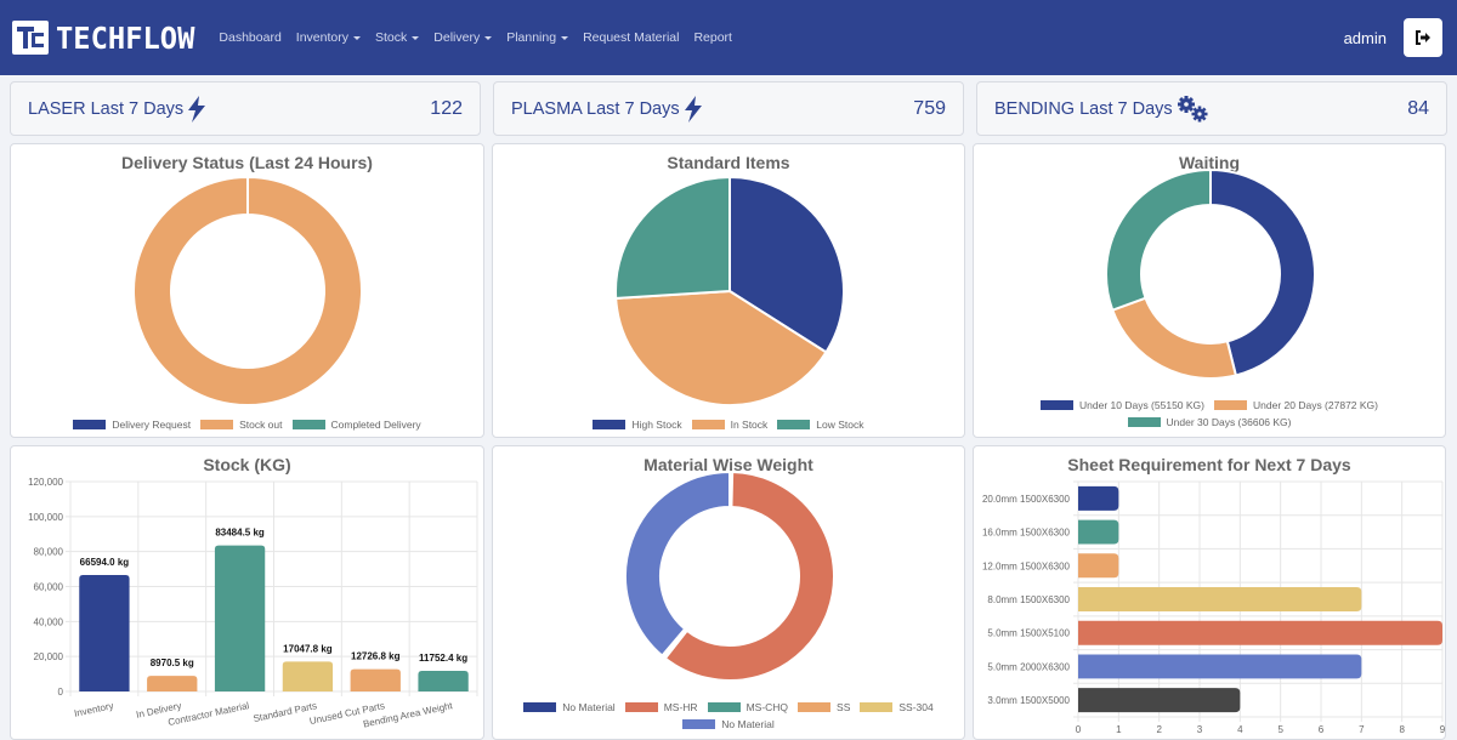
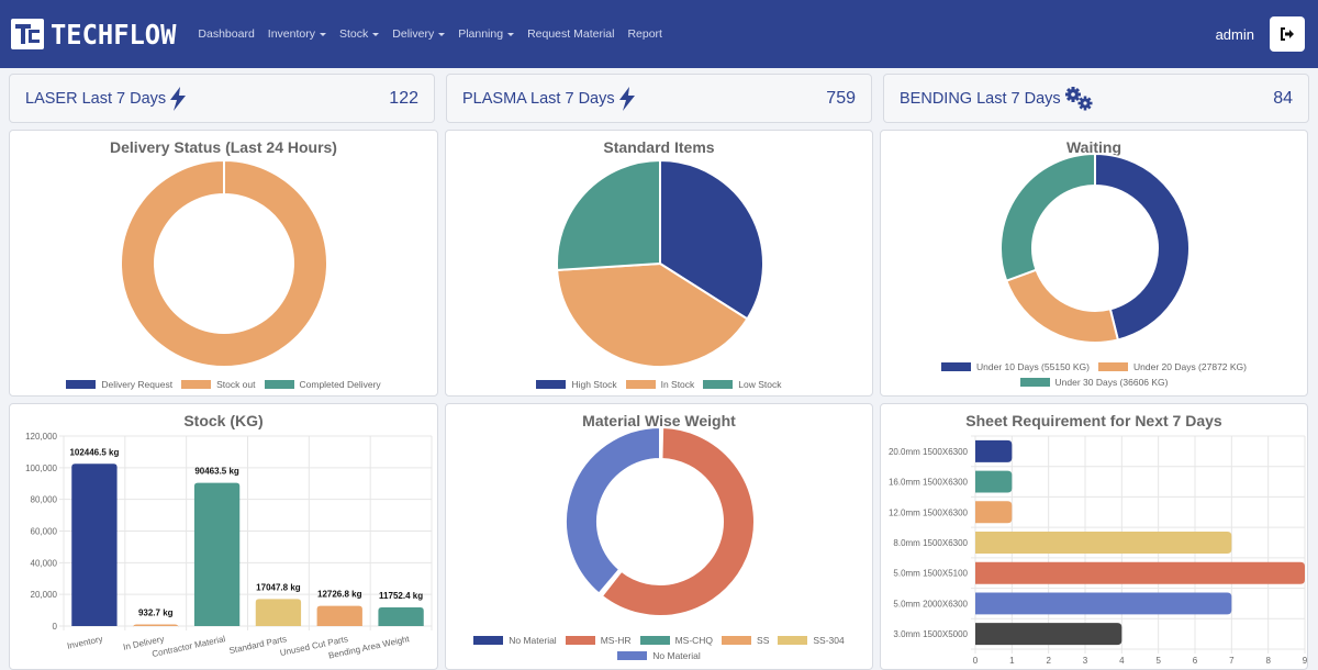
Stock (KG)/Inventory: 66594.0 -> 102446.5
Stock (KG)/In Delivery: 8970.5 -> 932.7
Stock (KG)/Contractor Material: 83484.5 -> 90463.5
